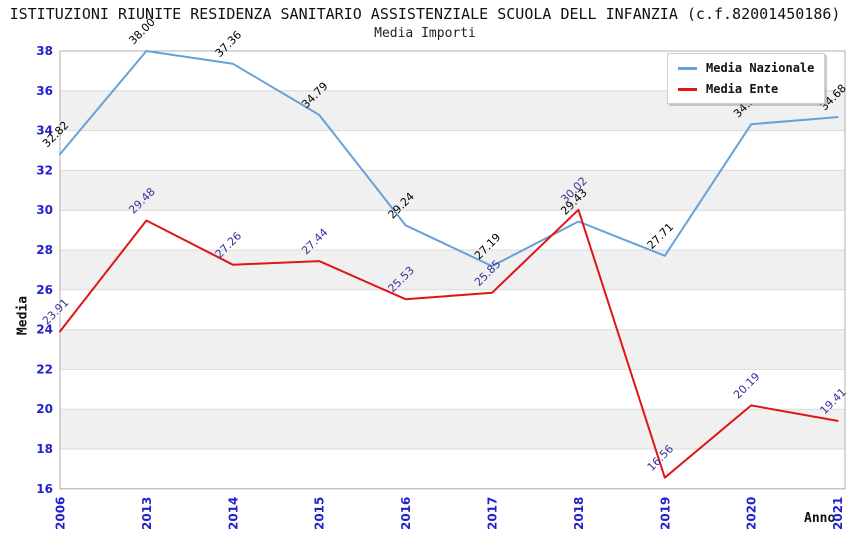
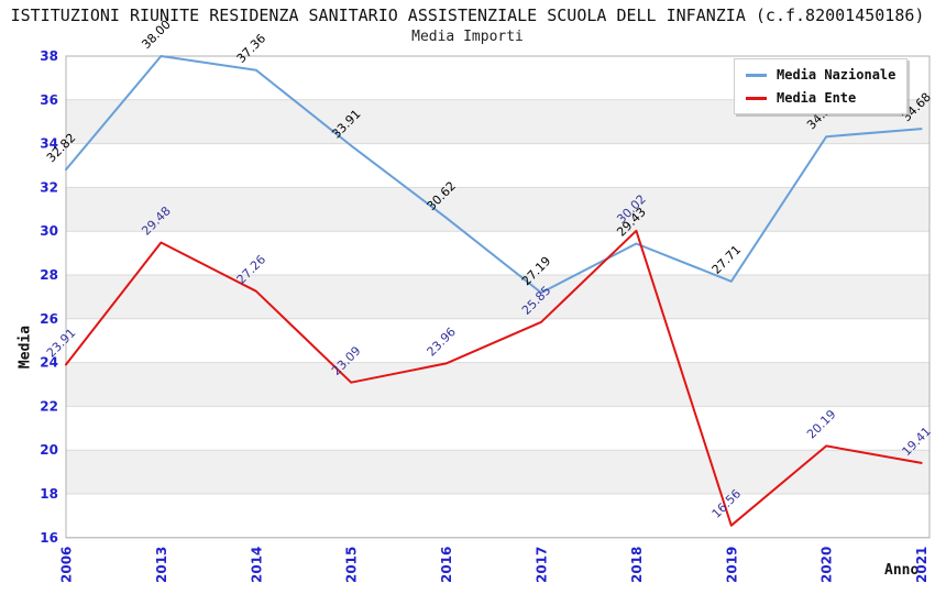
Media Nazionale/2015: 34.79 -> 33.91
Media Ente/2015: 27.44 -> 23.09
Media Nazionale/2016: 29.24 -> 30.62
Media Ente/2016: 25.53 -> 23.96
